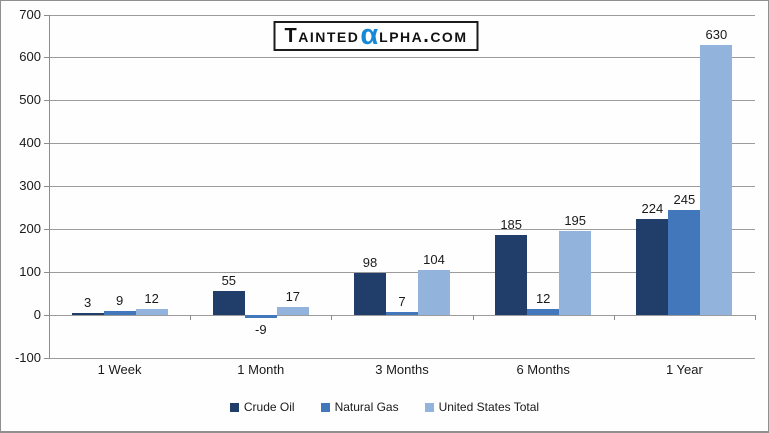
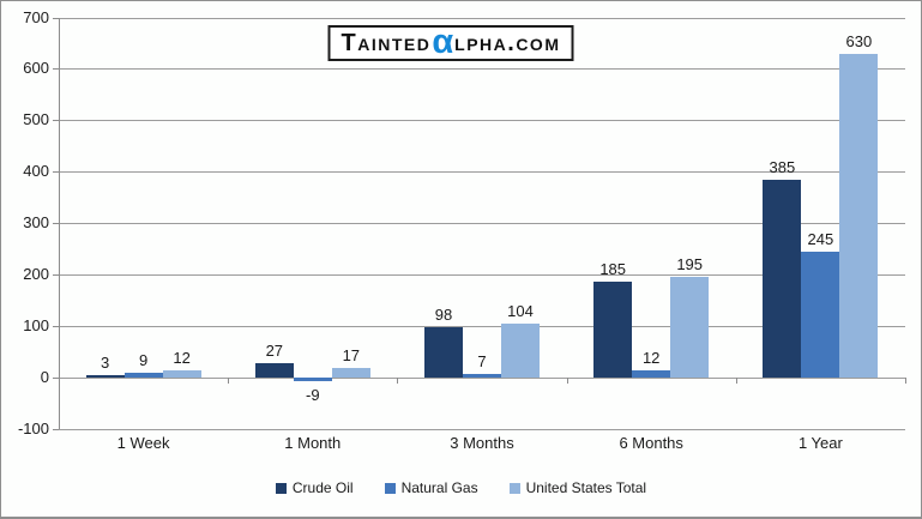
Crude Oil/1 Month: 55 -> 27
Crude Oil/1 Year: 224 -> 385
